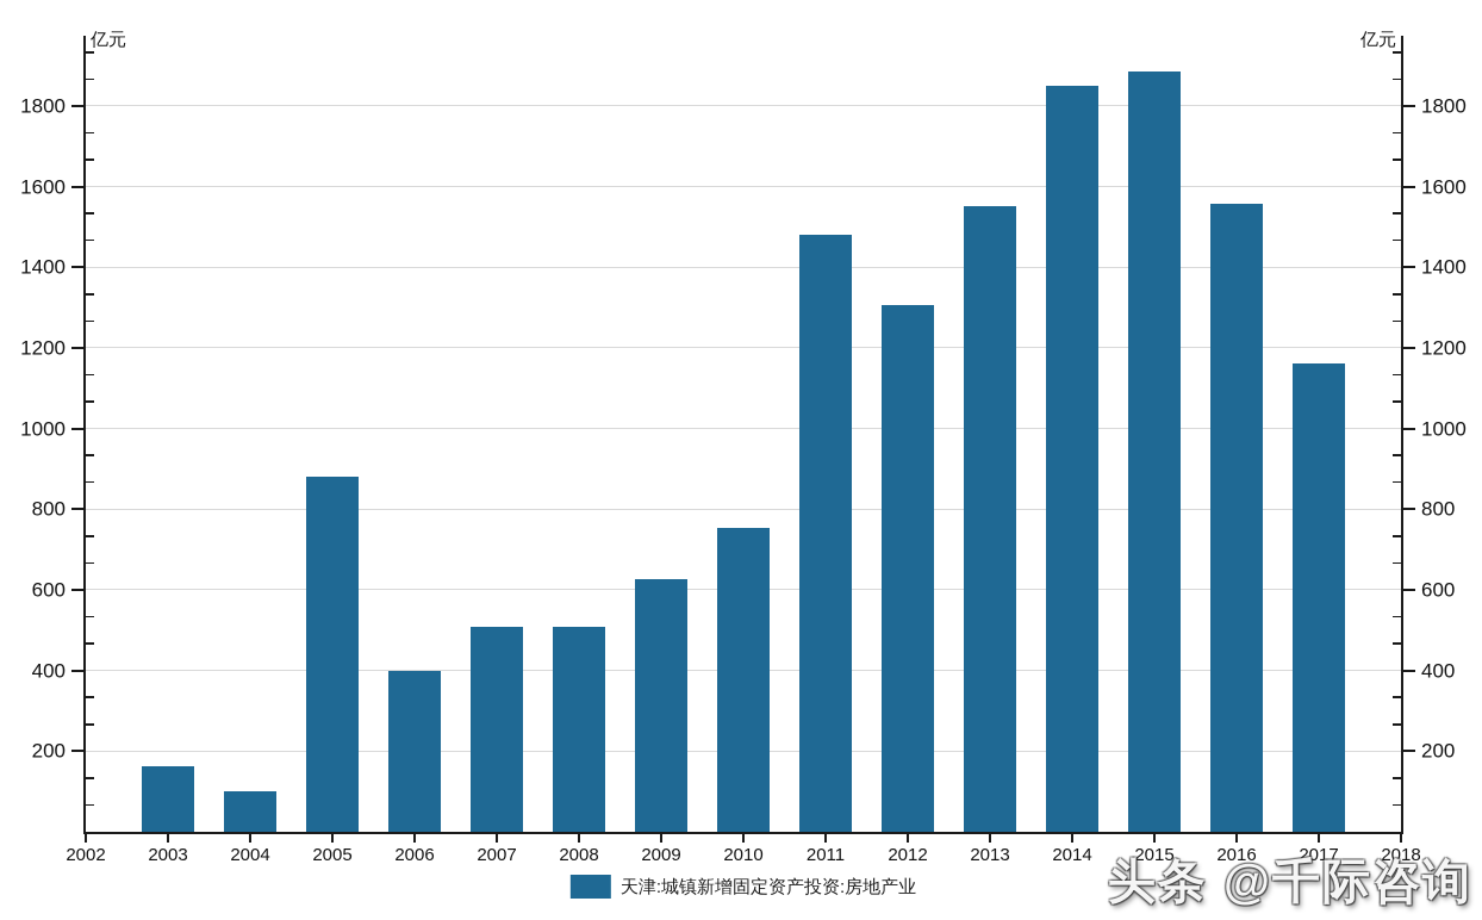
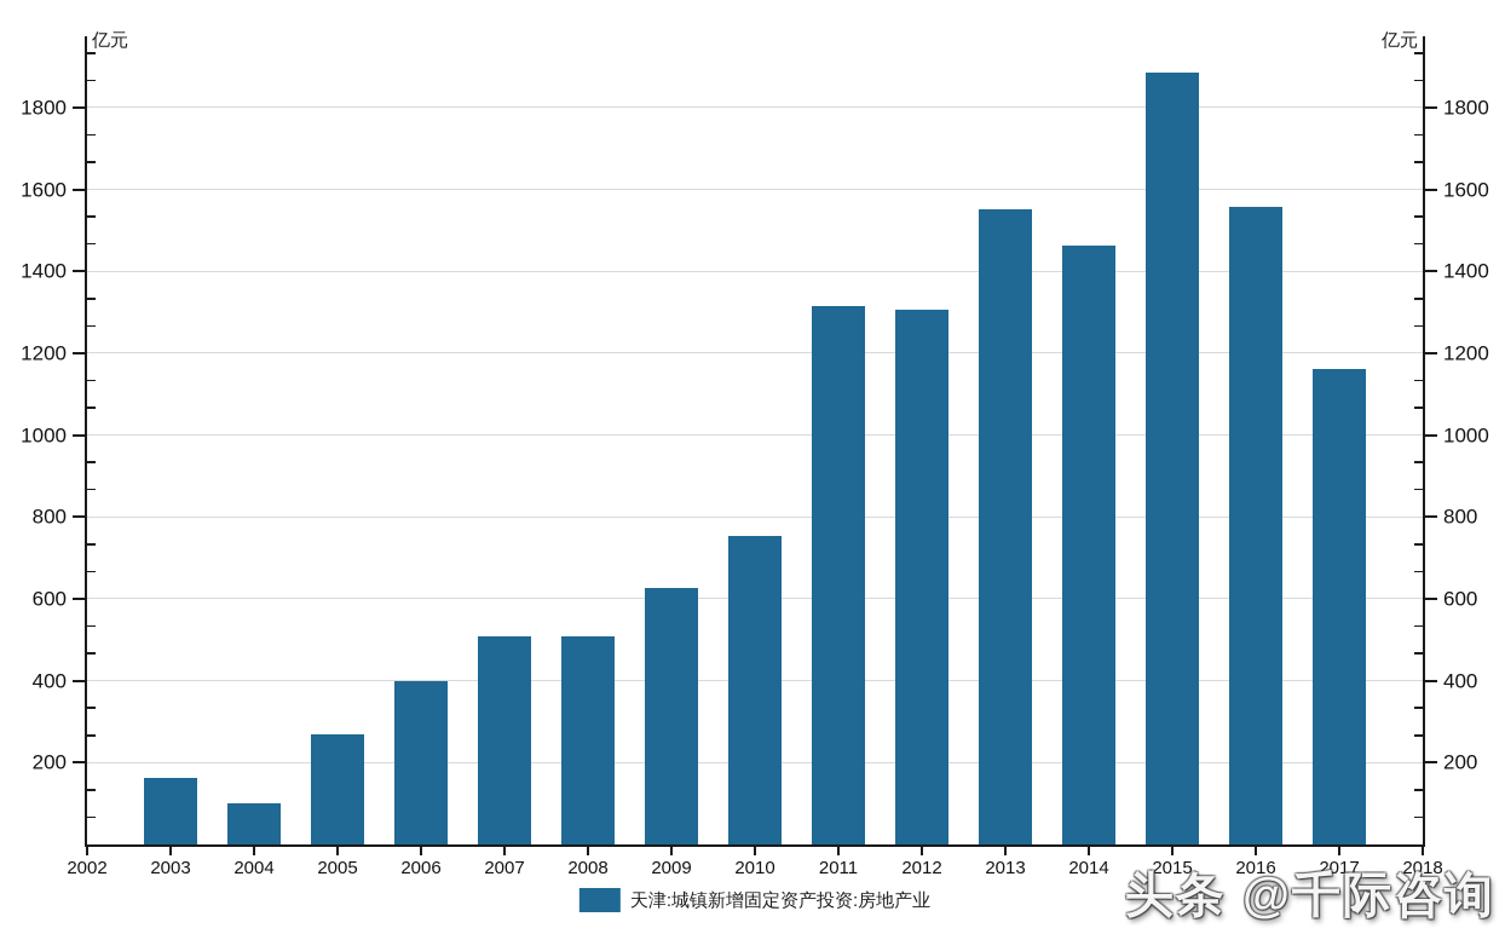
2005: 880 -> 270
2011: 1480 -> 1310
2014: 1850 -> 1460
